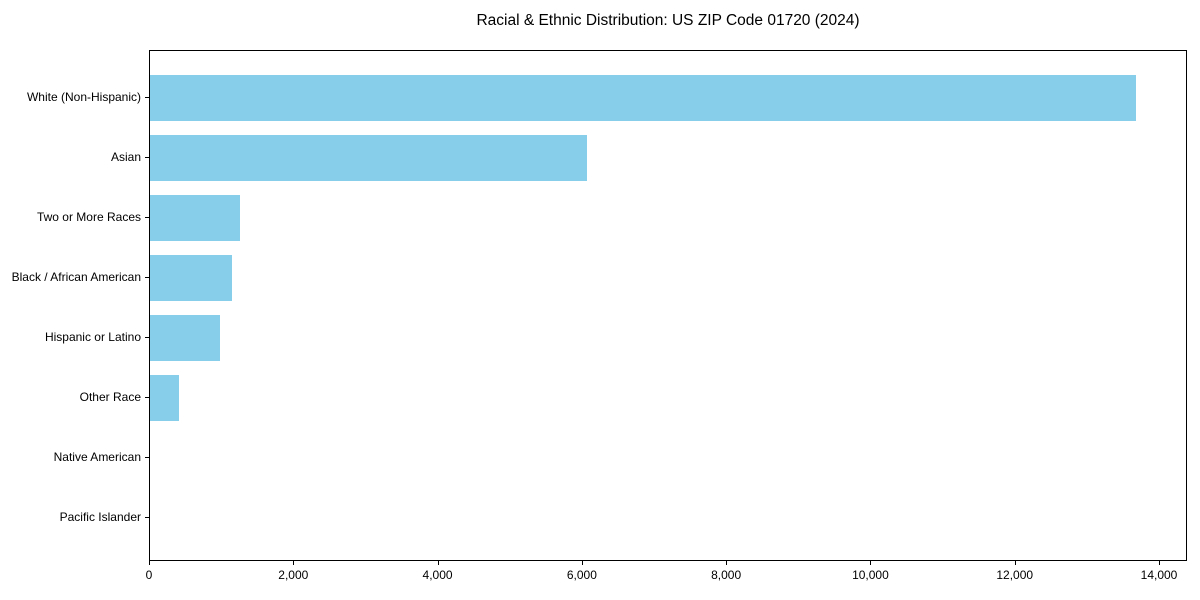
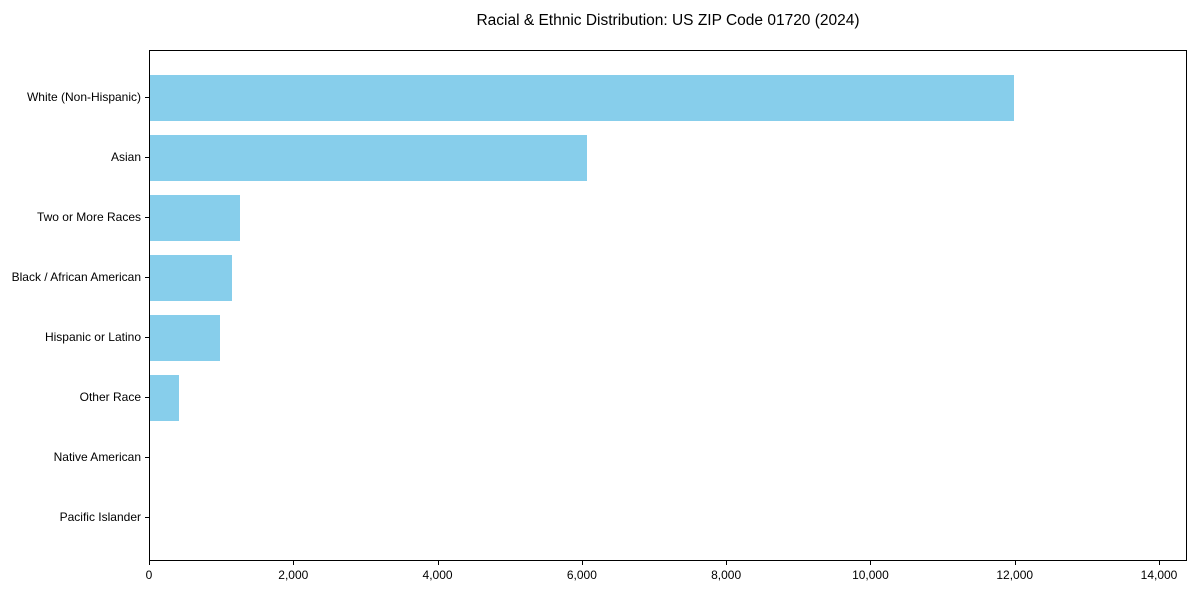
White (Non-Hispanic): 13700 -> 12000
